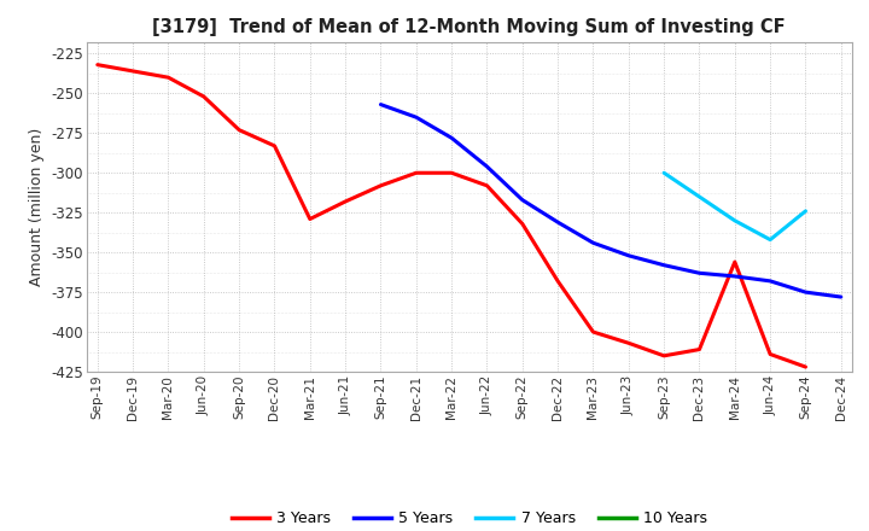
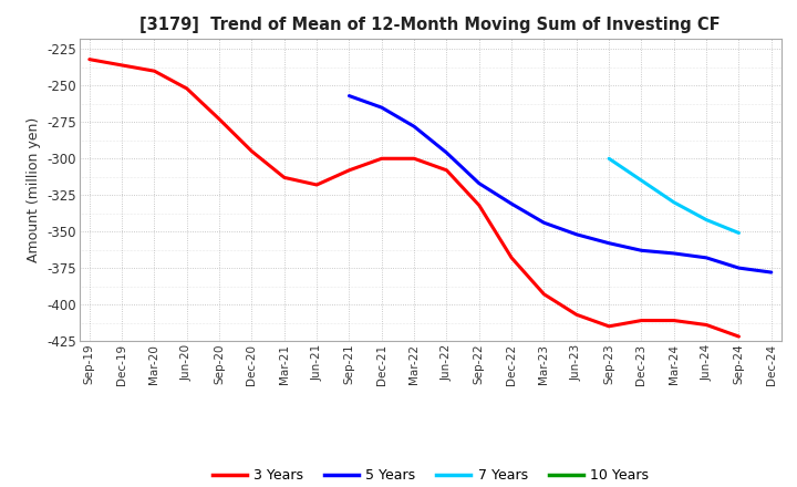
3 Years/Dec-20: -283 -> -295
3 Years/Mar-21: -329 -> -313
3 Years/Mar-23: -400 -> -393
3 Years/Mar-24: -356 -> -411
7 Years/Sep-24: -324 -> -351
